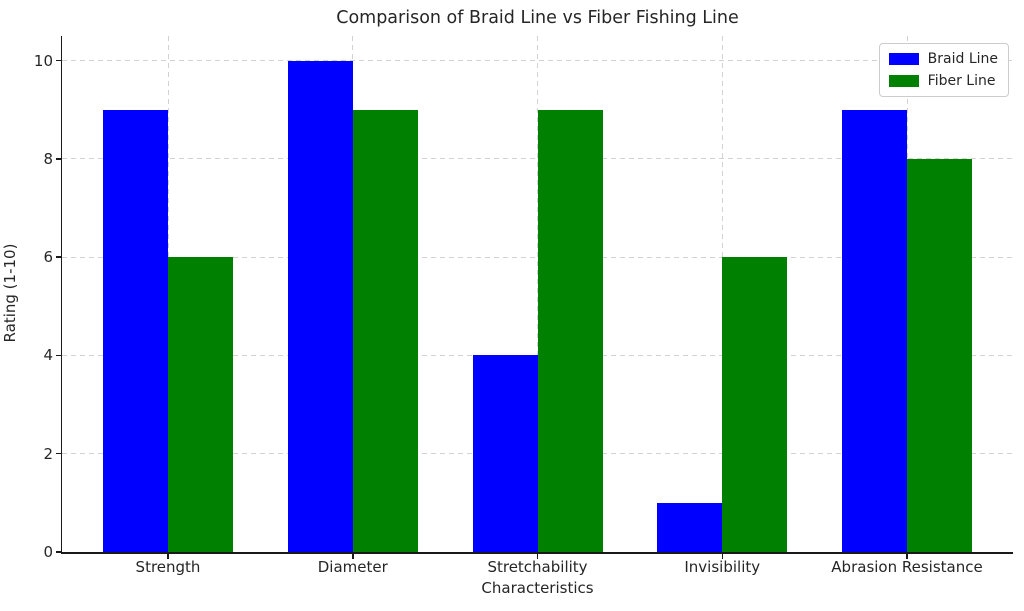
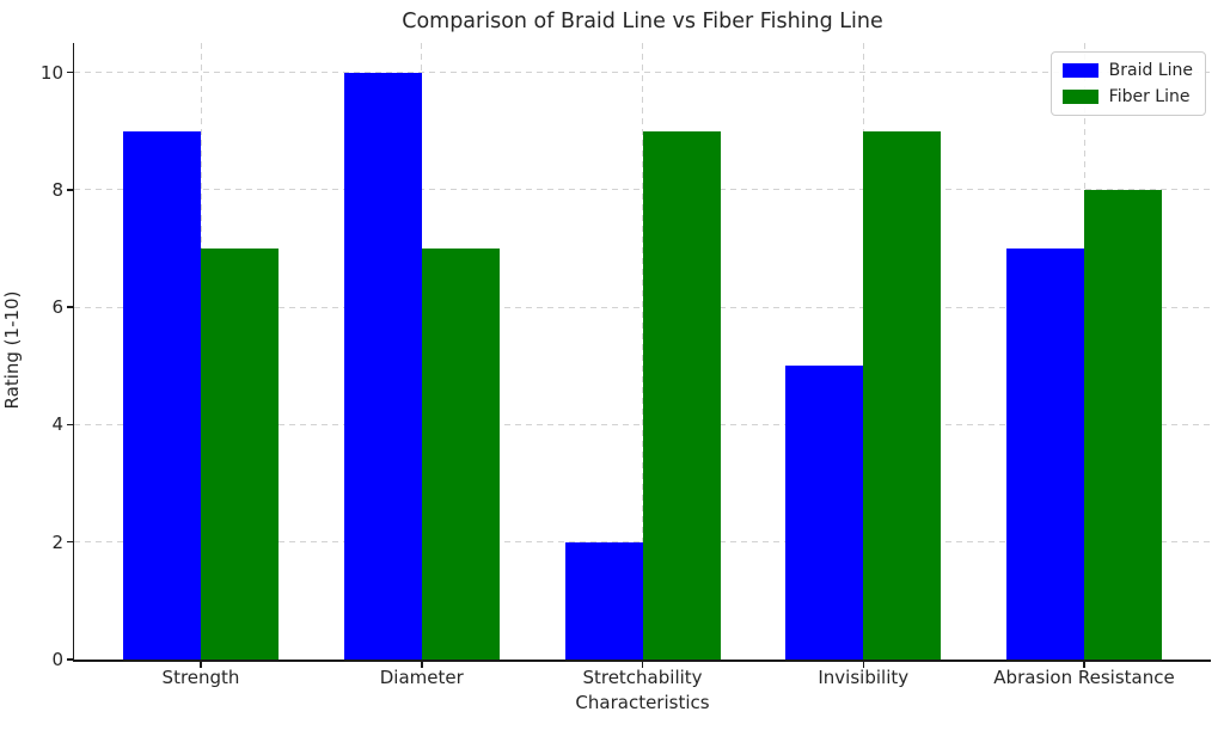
Fiber Line/Strength: 6 -> 7
Fiber Line/Diameter: 9 -> 7
Braid Line/Stretchability: 4 -> 2
Braid Line/Invisibility: 1 -> 5
Fiber Line/Invisibility: 6 -> 9
Braid Line/Abrasion Resistance: 9 -> 7
